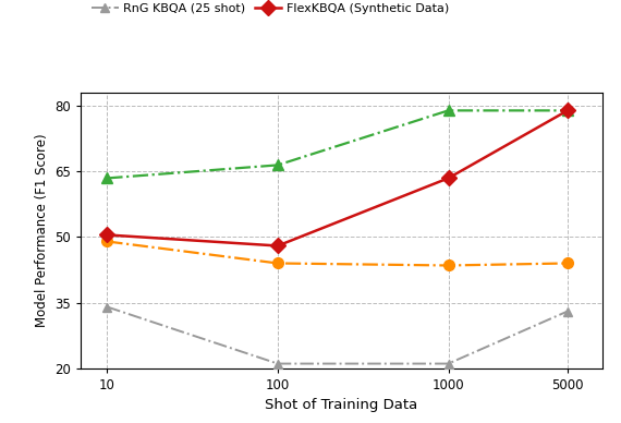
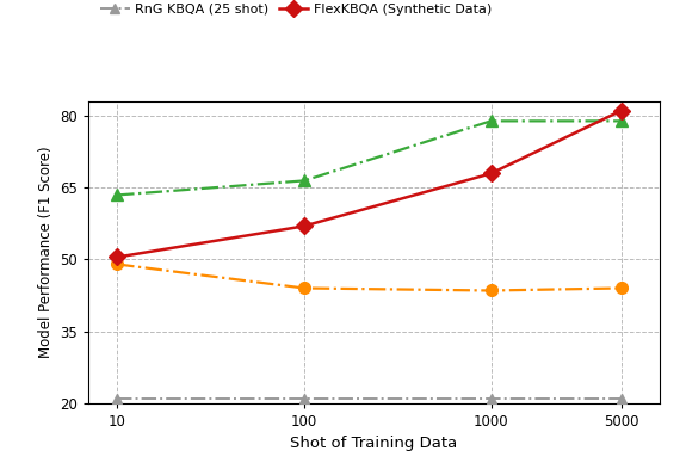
RnG KBQA (25 shot)/10: 34 -> 21
FlexKBQA (Synthetic Data)/100: 48.0 -> 57.0
FlexKBQA (Synthetic Data)/1000: 63.5 -> 68.0
RnG KBQA (25 shot)/5000: 33 -> 21
FlexKBQA (Synthetic Data)/5000: 79.0 -> 81.2
